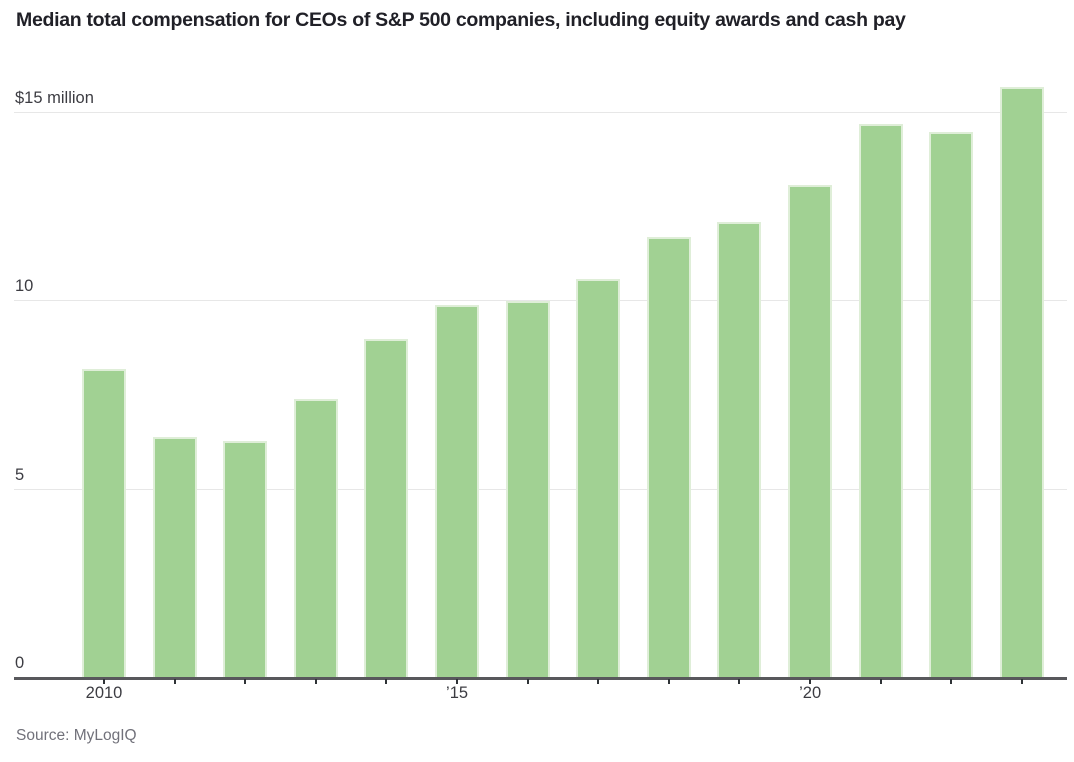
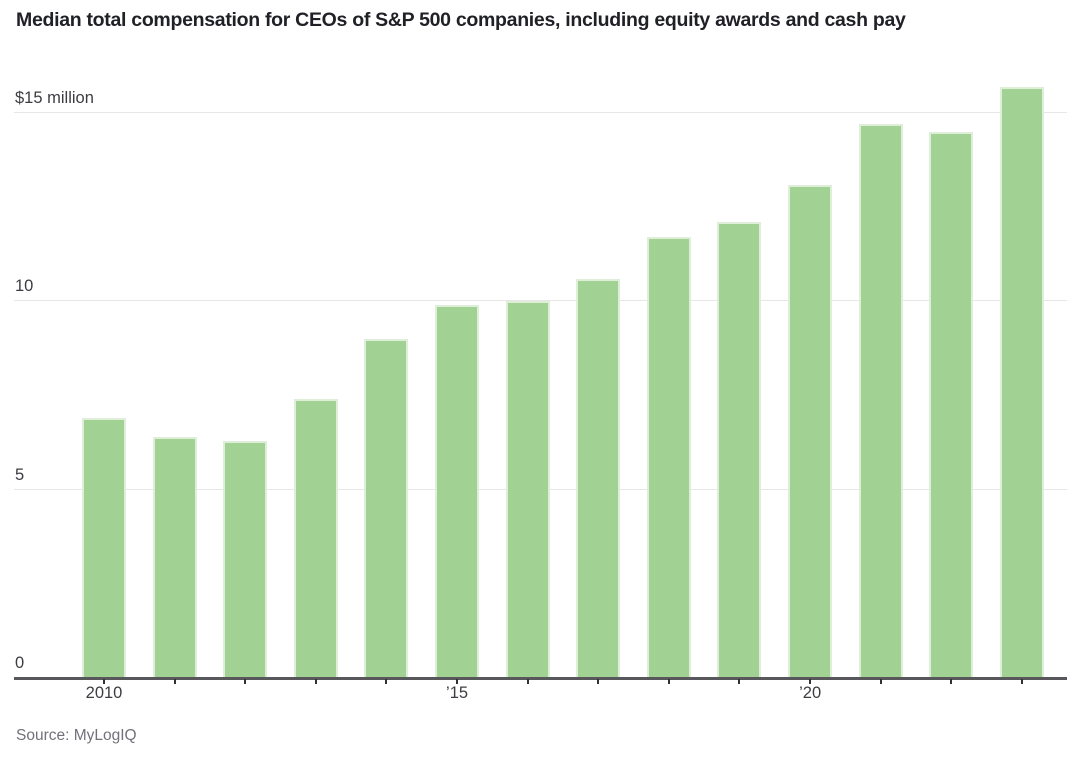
2010: 8.2 -> 6.9
